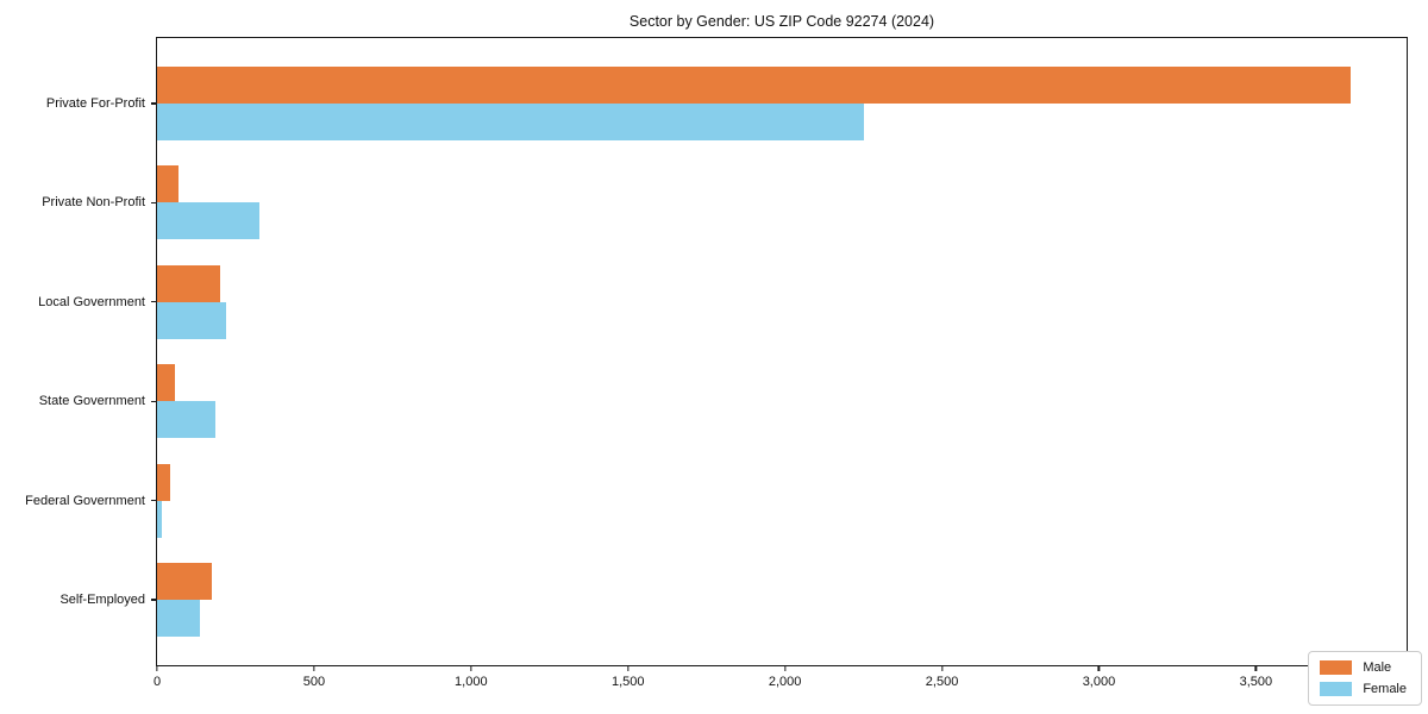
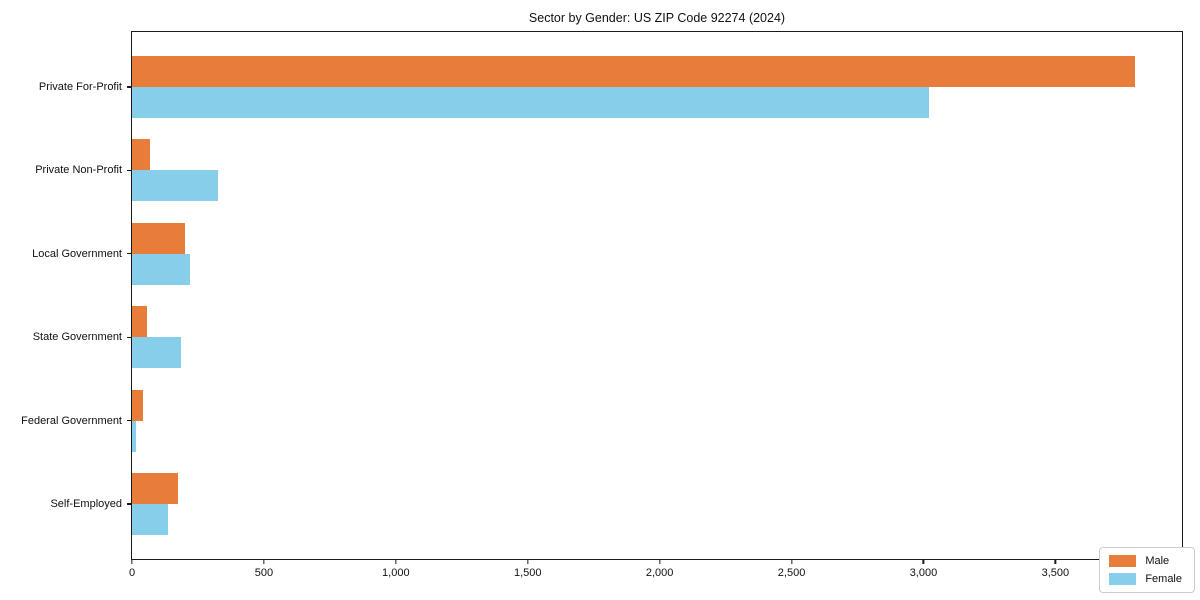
Female/Private For-Profit: 2250 -> 3020
